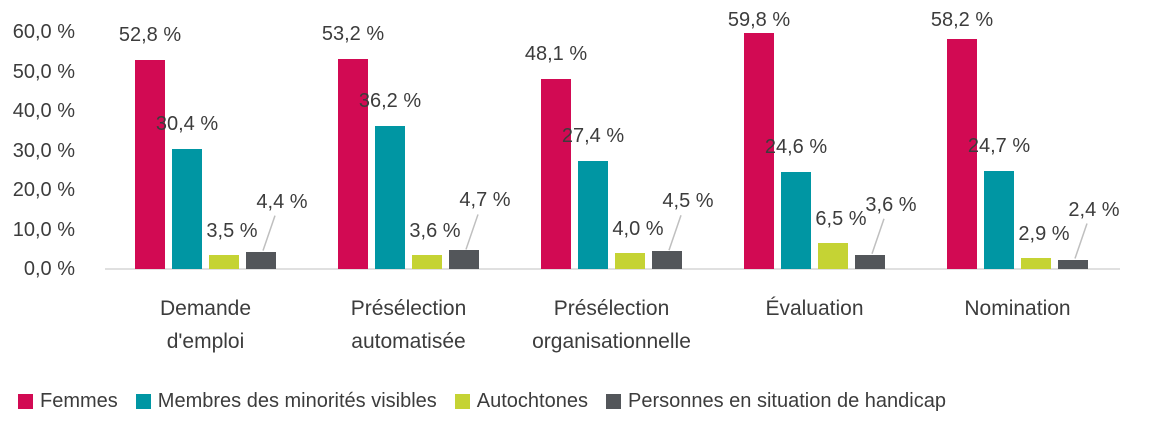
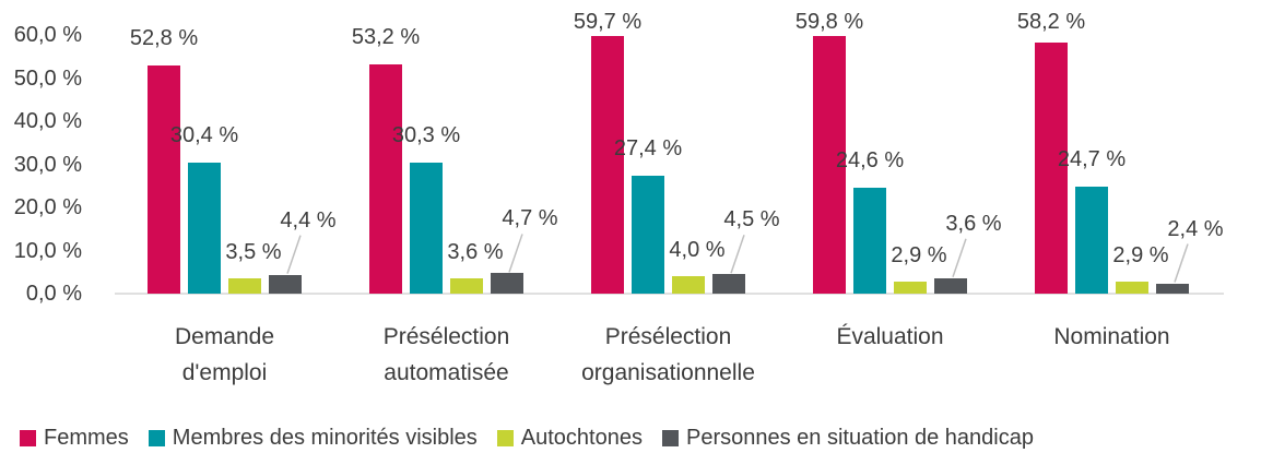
Membres des minorités visibles/Présélection automatisée: 36,2 -> 30,3
Femmes/Présélection organisationnelle: 48,1 -> 59,7
Autochtones/Évaluation: 6,5 -> 2,9
